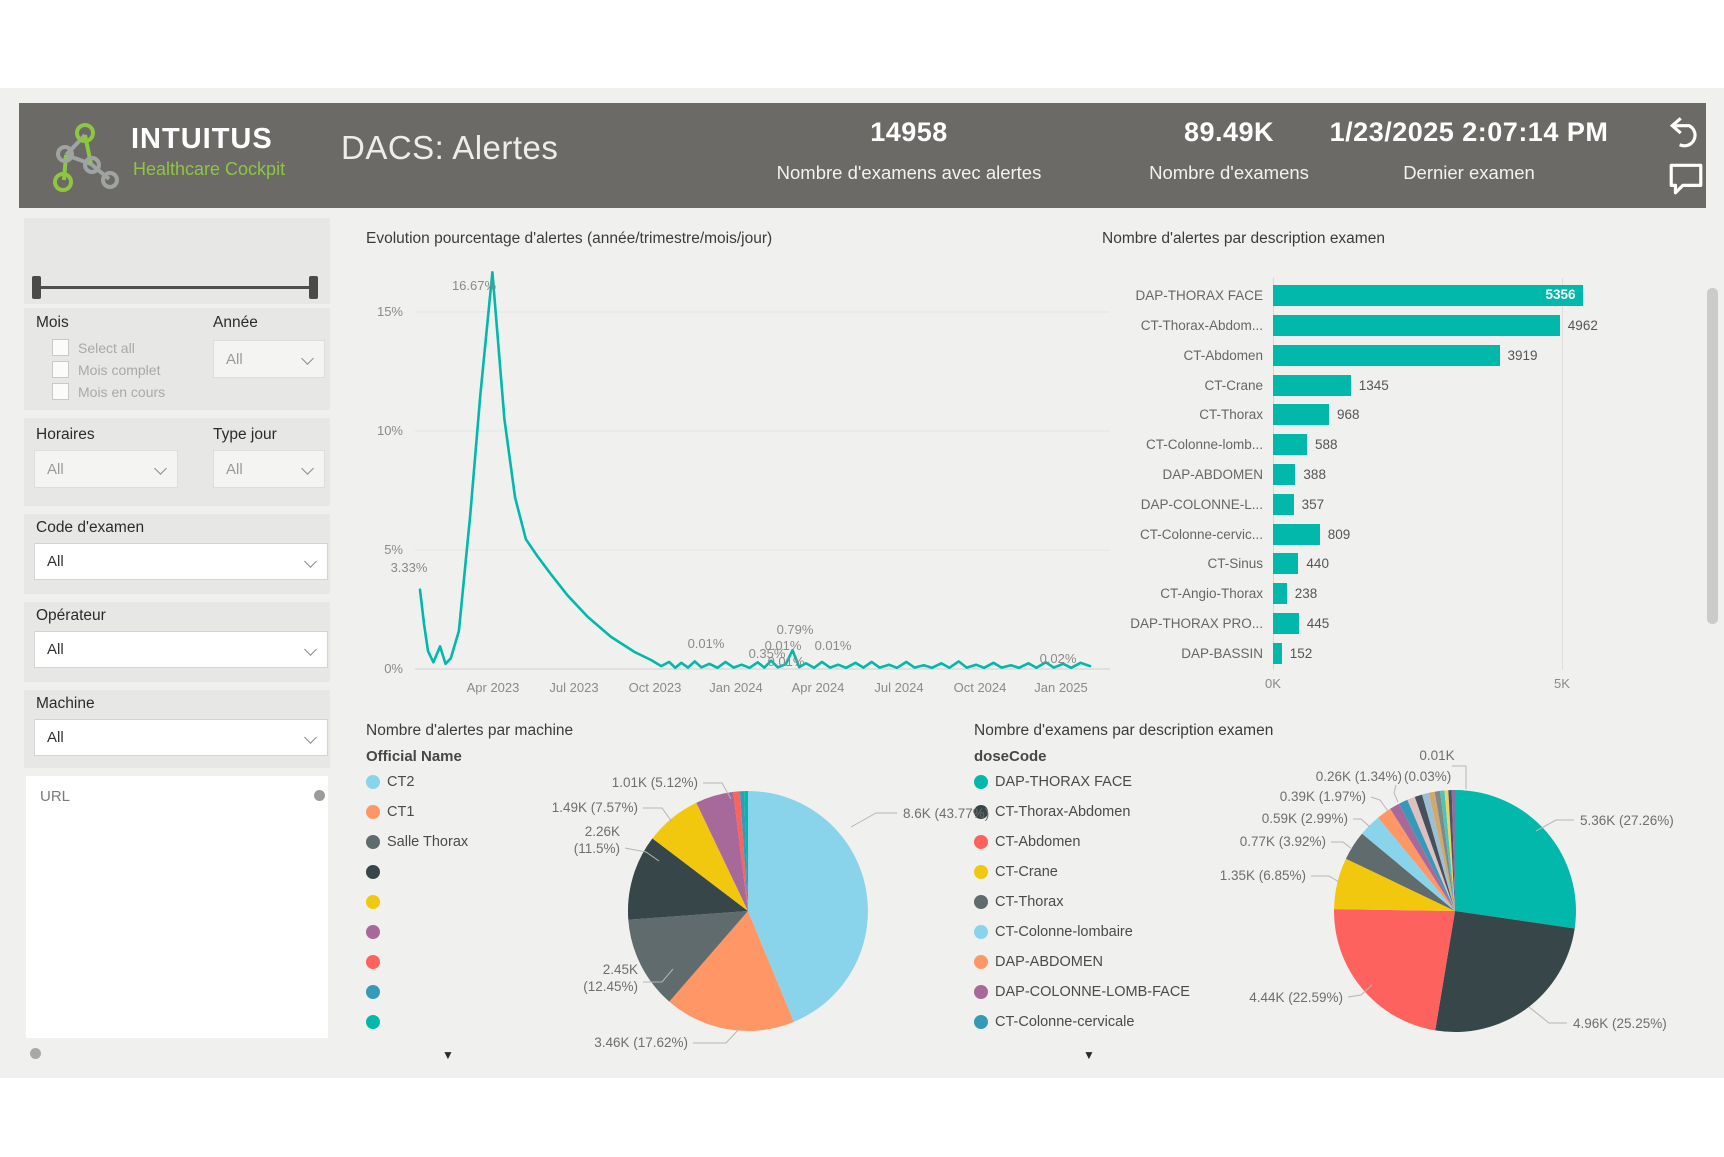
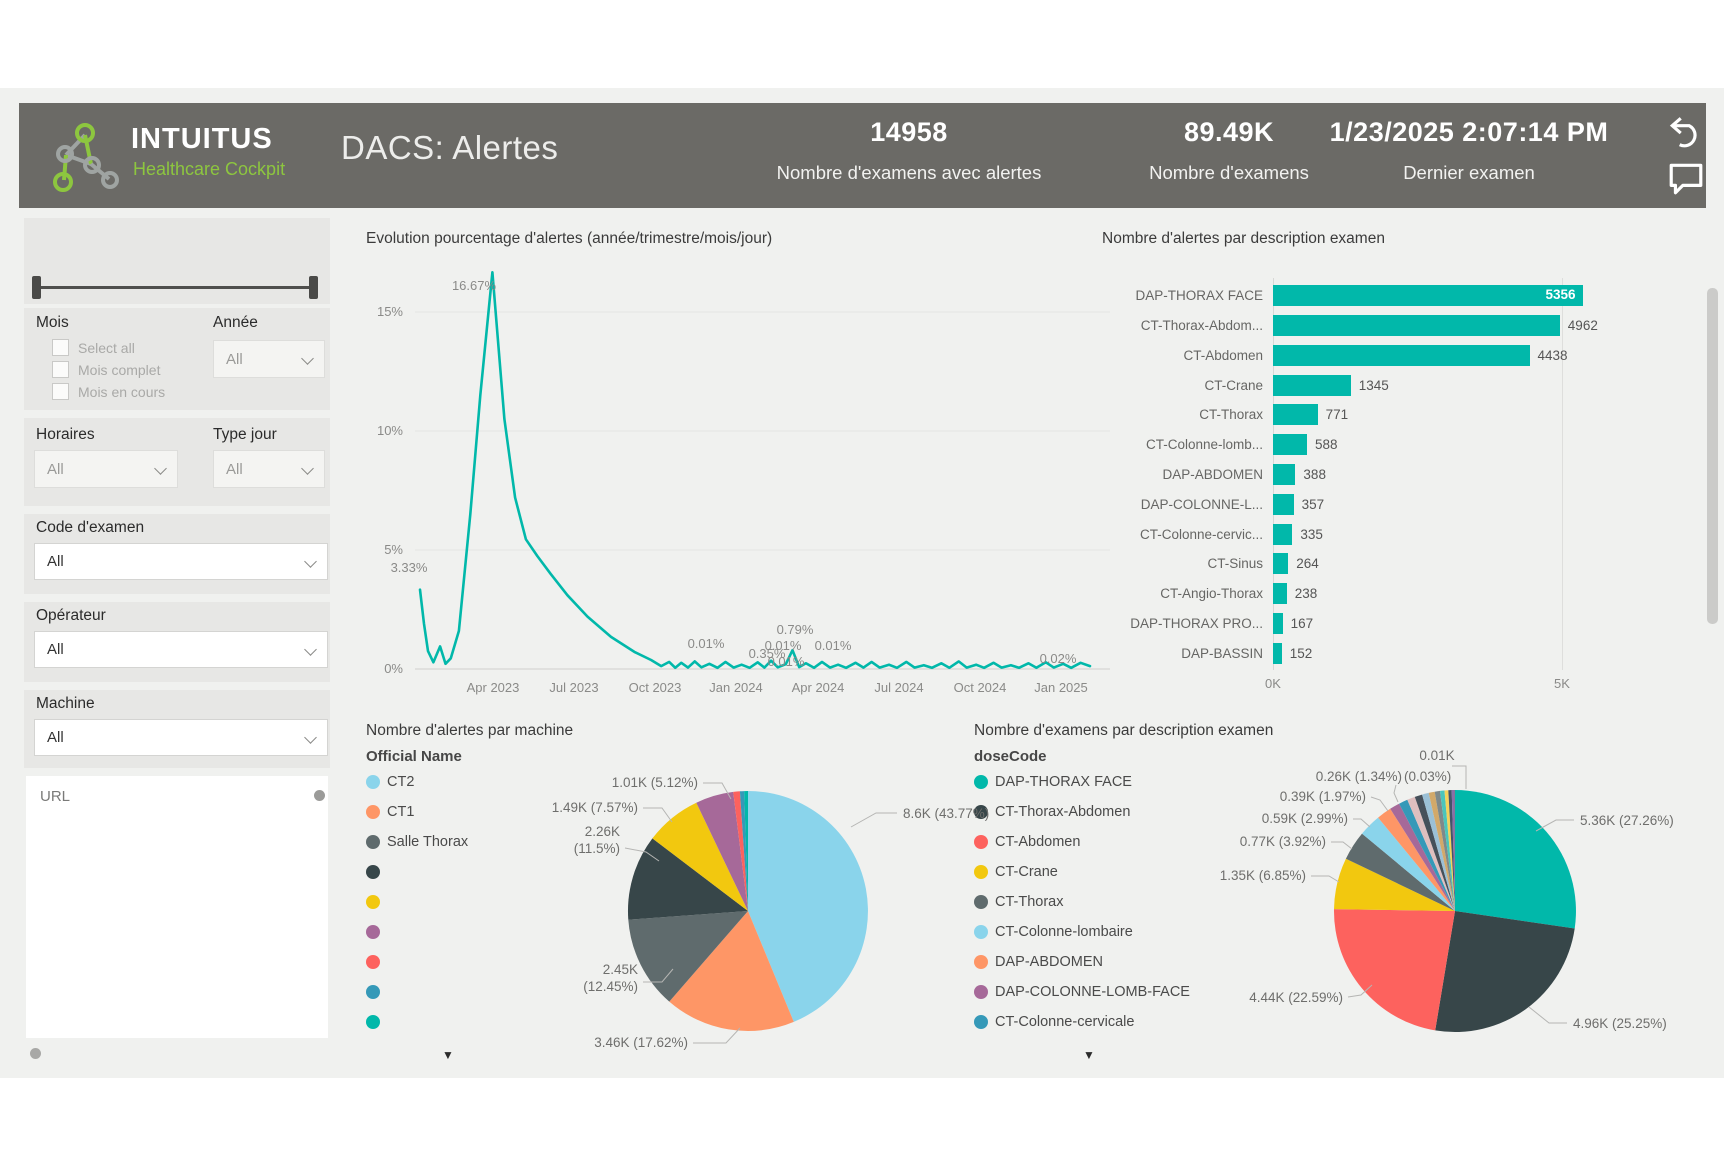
Nombre d'alertes par description examen/CT-Abdomen: 3919 -> 4438
Nombre d'alertes par description examen/CT-Thorax: 968 -> 771
Nombre d'alertes par description examen/CT-Colonne-cervic...: 809 -> 335
Nombre d'alertes par description examen/CT-Sinus: 440 -> 264
Nombre d'alertes par description examen/DAP-THORAX PRO...: 445 -> 167
